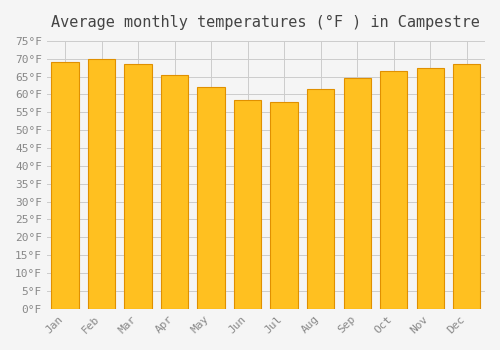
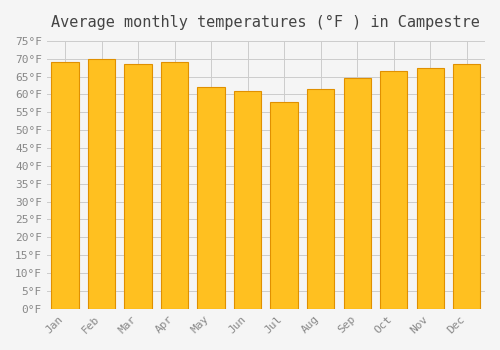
Apr: 65.5°F -> 69.0°F
Jun: 58.5°F -> 61.0°F
